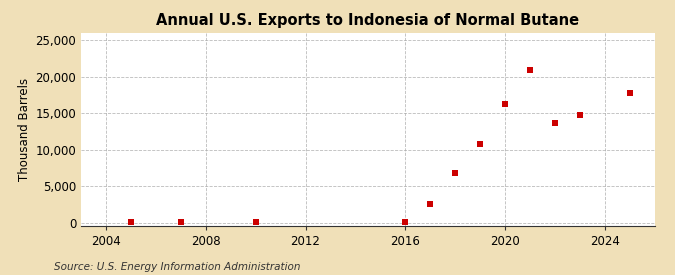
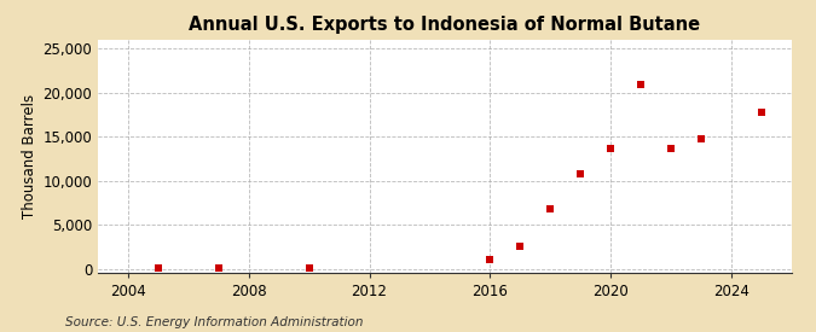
2016: 0 -> 1,000
2020: 16,200 -> 13,600
